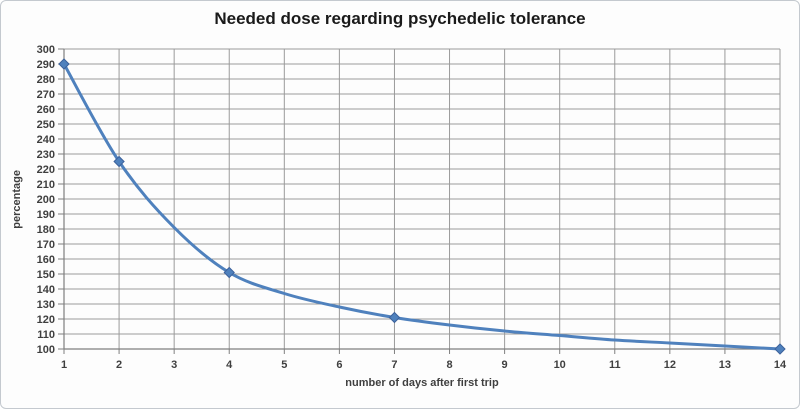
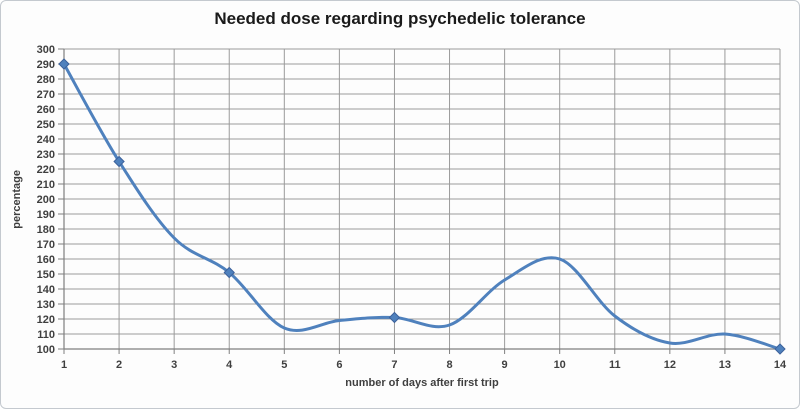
3: 181 -> 174
5: 137 -> 114
6: 128 -> 119
9: 112 -> 146
10: 109 -> 160
11: 106 -> 122
13: 102 -> 110
